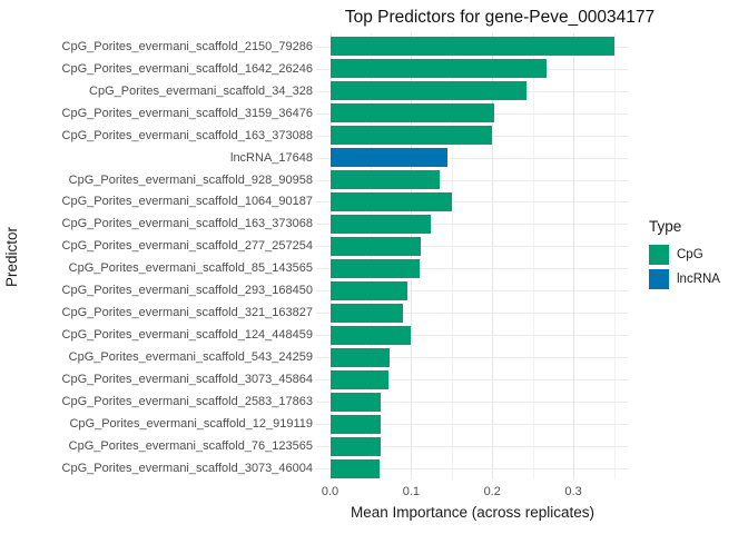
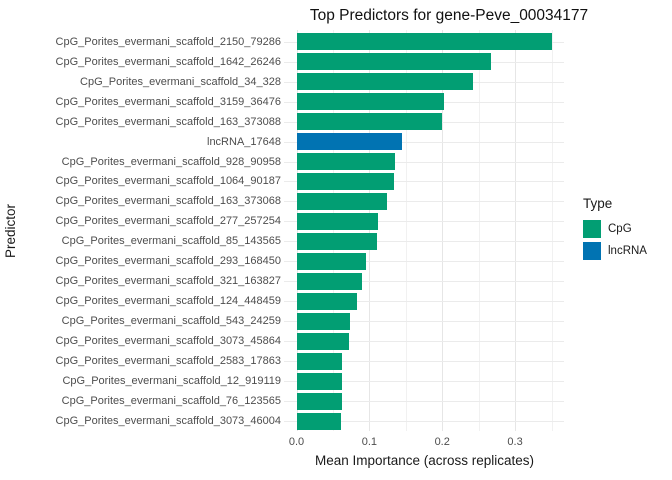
CpG_Porites_evermani_scaffold_1064_90187: 0.15 -> 0.13
CpG_Porites_evermani_scaffold_124_448459: 0.10 -> 0.08
